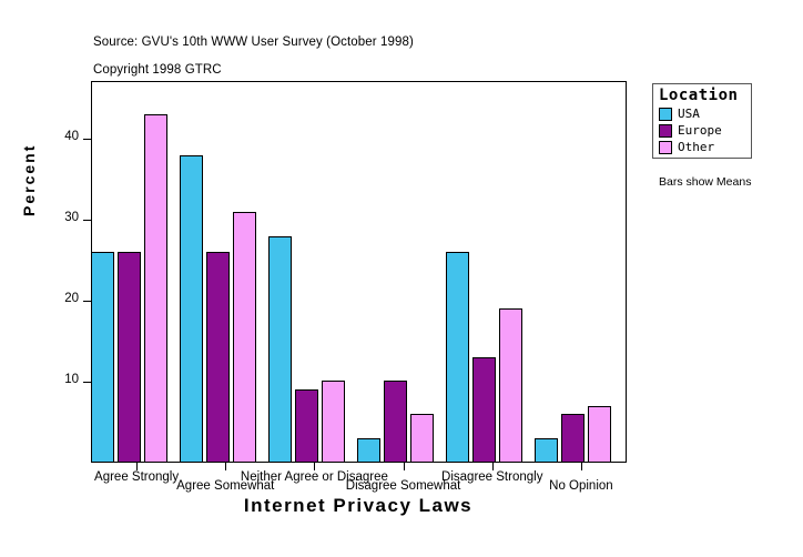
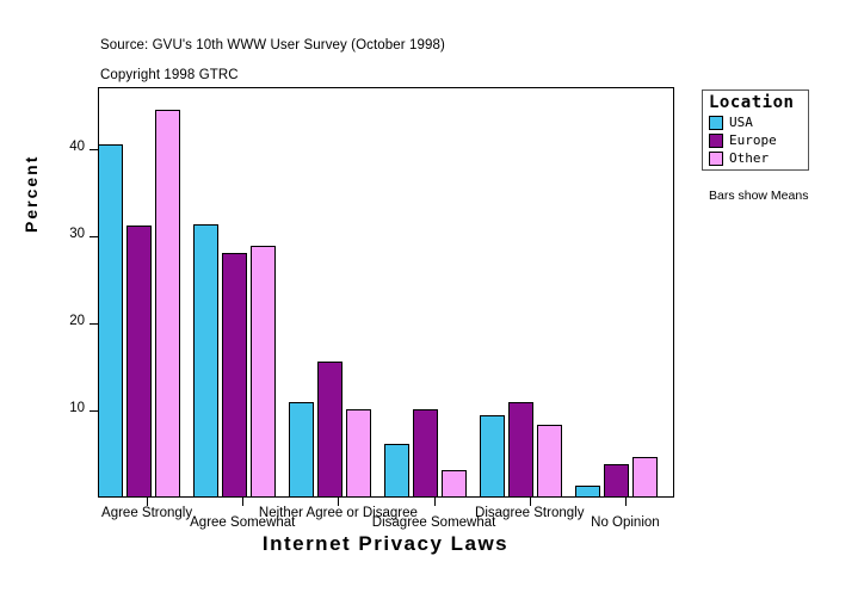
USA/Agree Strongly: 26 -> 41
Europe/Agree Strongly: 26 -> 31
Other/Agree Strongly: 43 -> 44
USA/Agree Somewhat: 38 -> 31
Europe/Agree Somewhat: 26 -> 28
Other/Agree Somewhat: 31 -> 29
USA/Neither Agree or Disagree: 28 -> 11
Europe/Neither Agree or Disagree: 9 -> 16
USA/Disagree Somewhat: 3 -> 6
Other/Disagree Somewhat: 6 -> 3
USA/Disagree Strongly: 26 -> 9
Europe/Disagree Strongly: 13 -> 11
Other/Disagree Strongly: 19 -> 8
USA/No Opinion: 3 -> 1
Europe/No Opinion: 6 -> 4
Other/No Opinion: 7 -> 5
